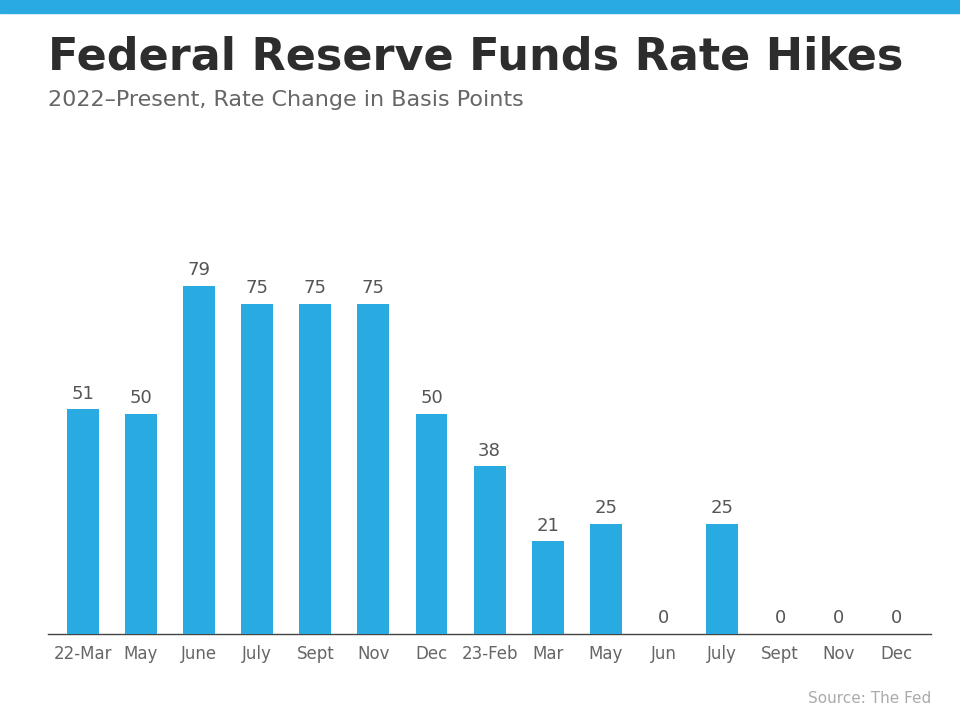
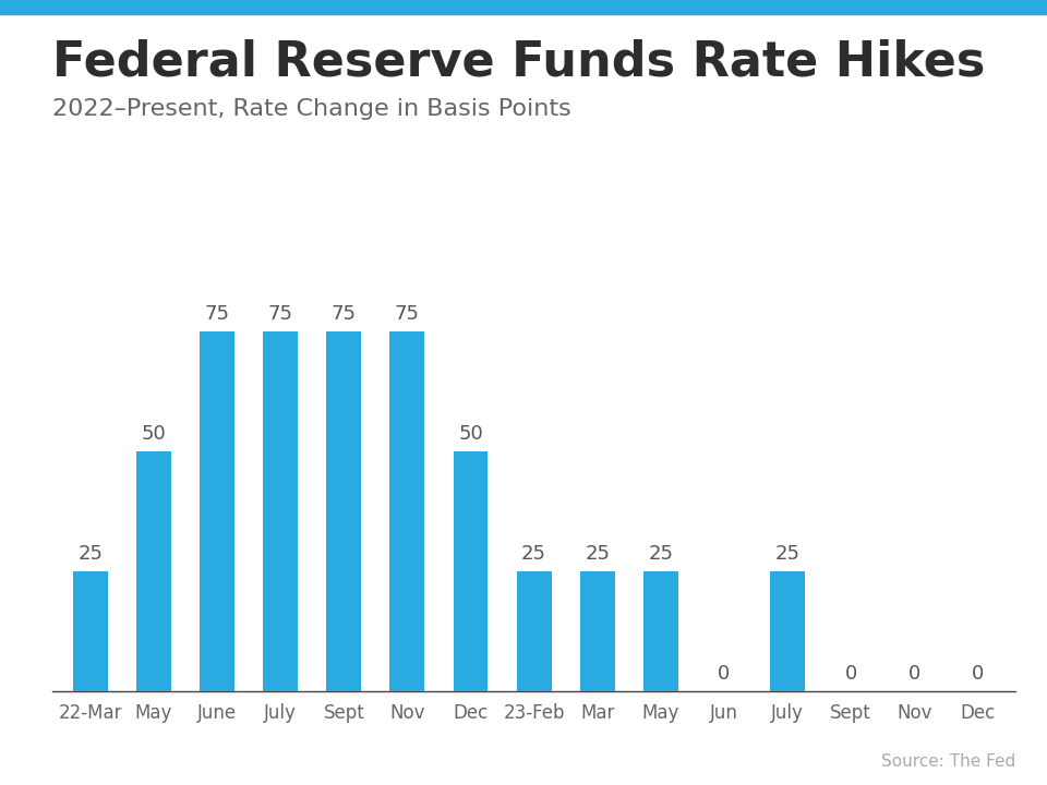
22-Mar: 51 -> 25
June: 79 -> 75
23-Feb: 38 -> 25
Mar: 21 -> 25
